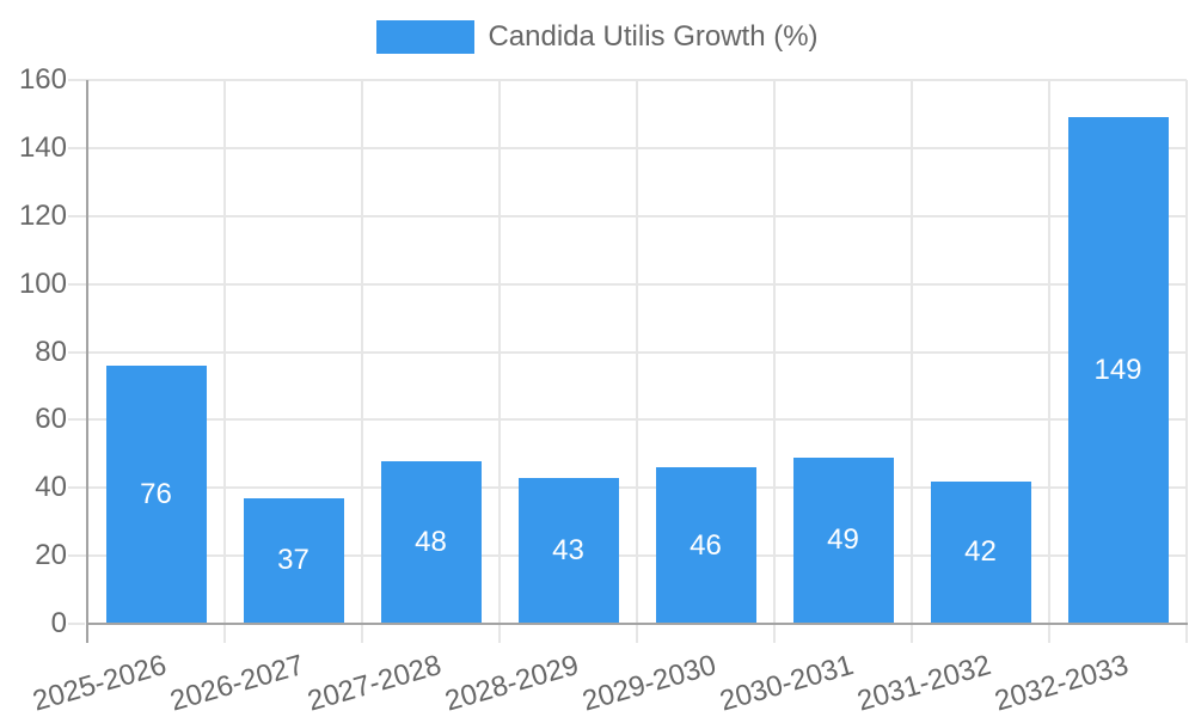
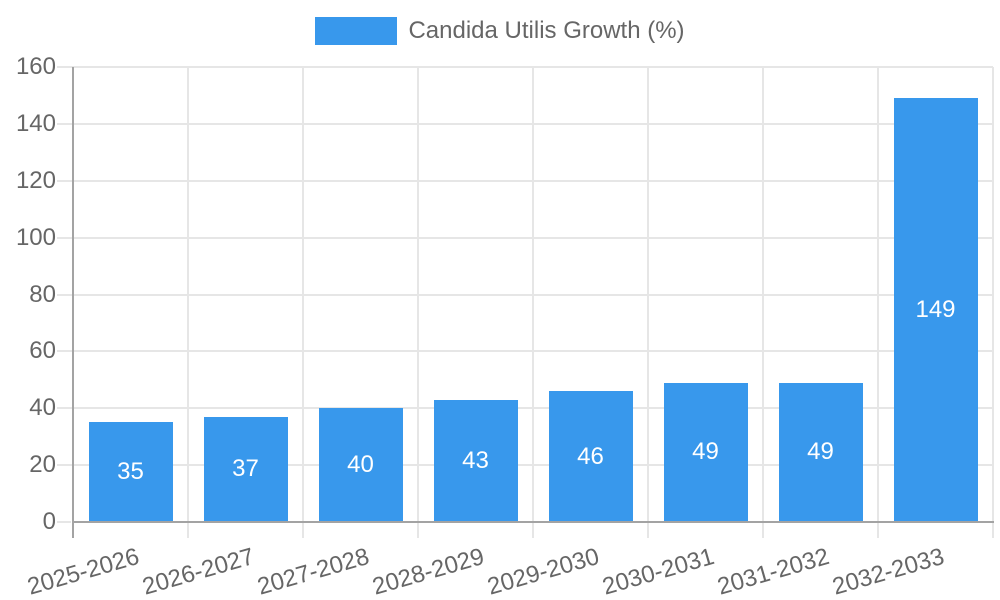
2025-2026: 76 -> 35
2027-2028: 48 -> 40
2031-2032: 42 -> 49
